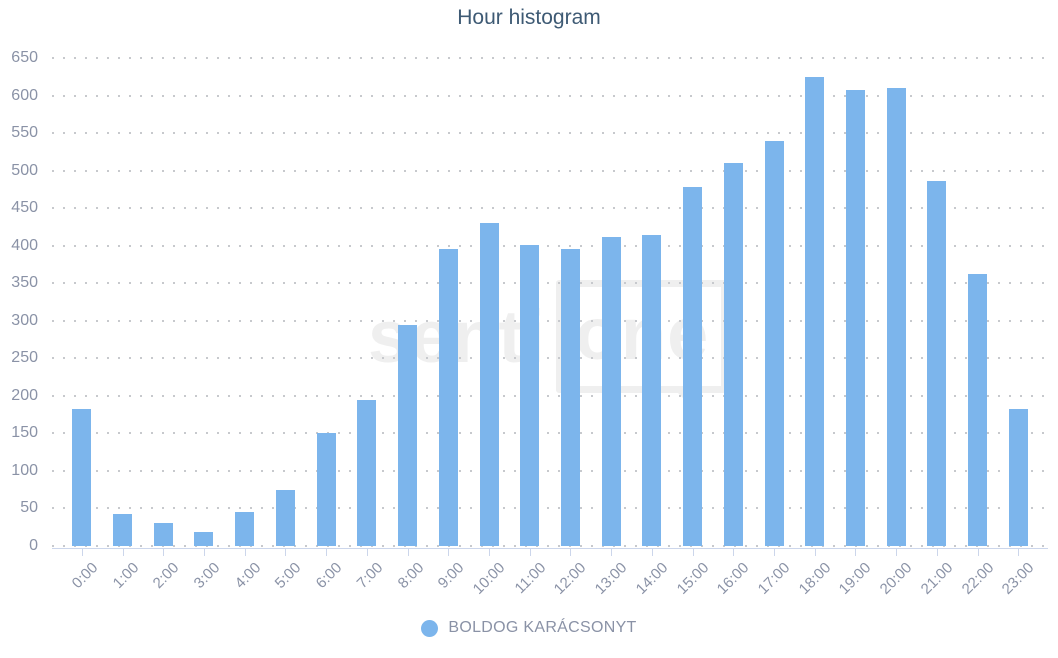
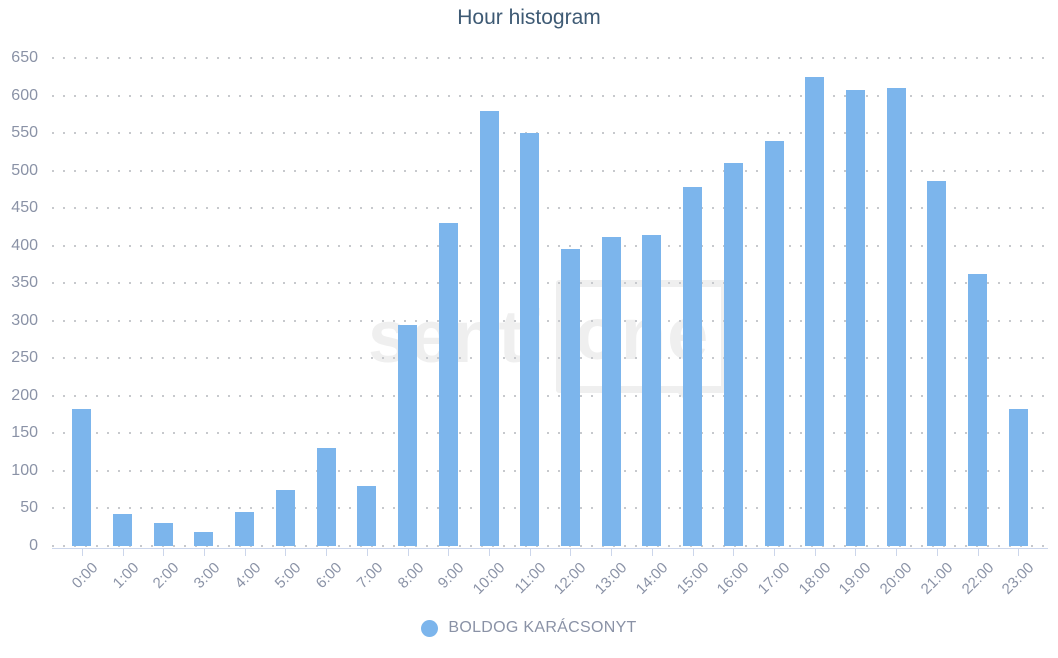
6:00: 150 -> 130
7:00: 200 -> 80
9:00: 400 -> 430
10:00: 430 -> 580
11:00: 400 -> 550
